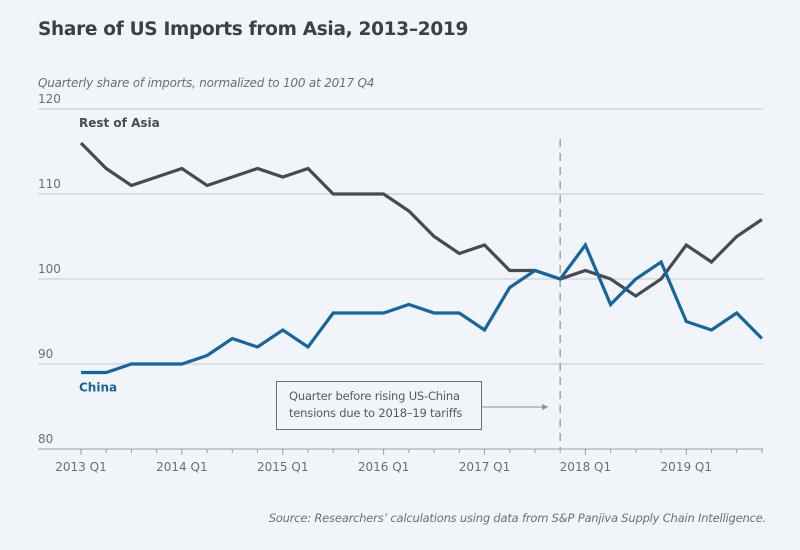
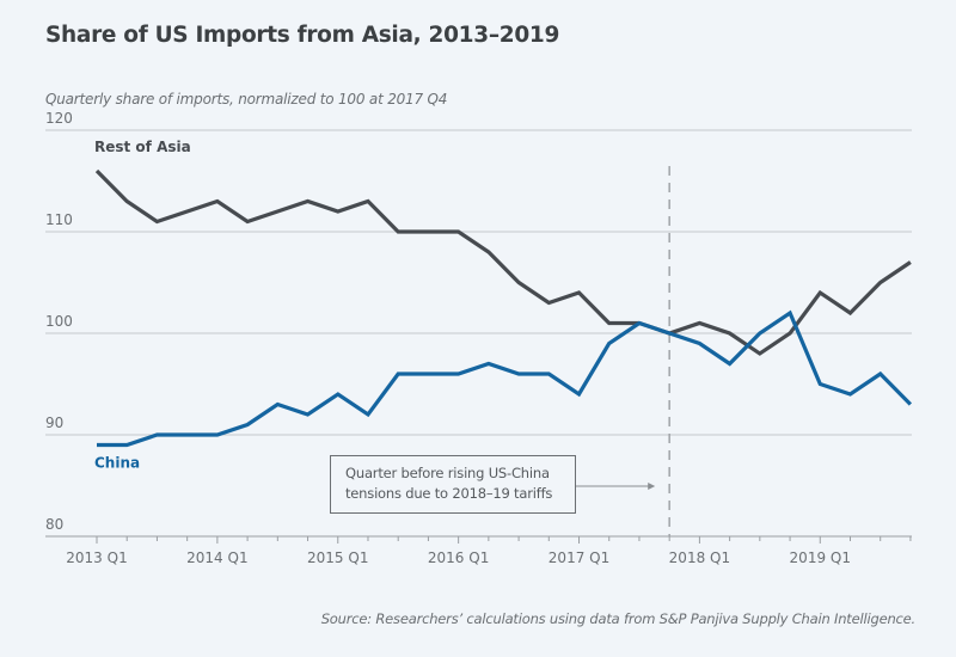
China/2018 Q1: 104 -> 99
